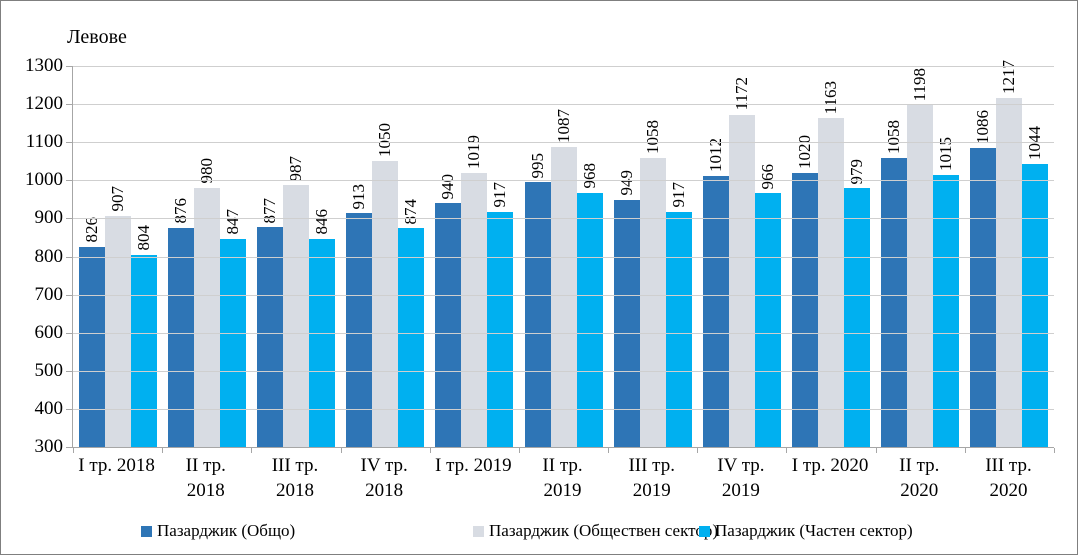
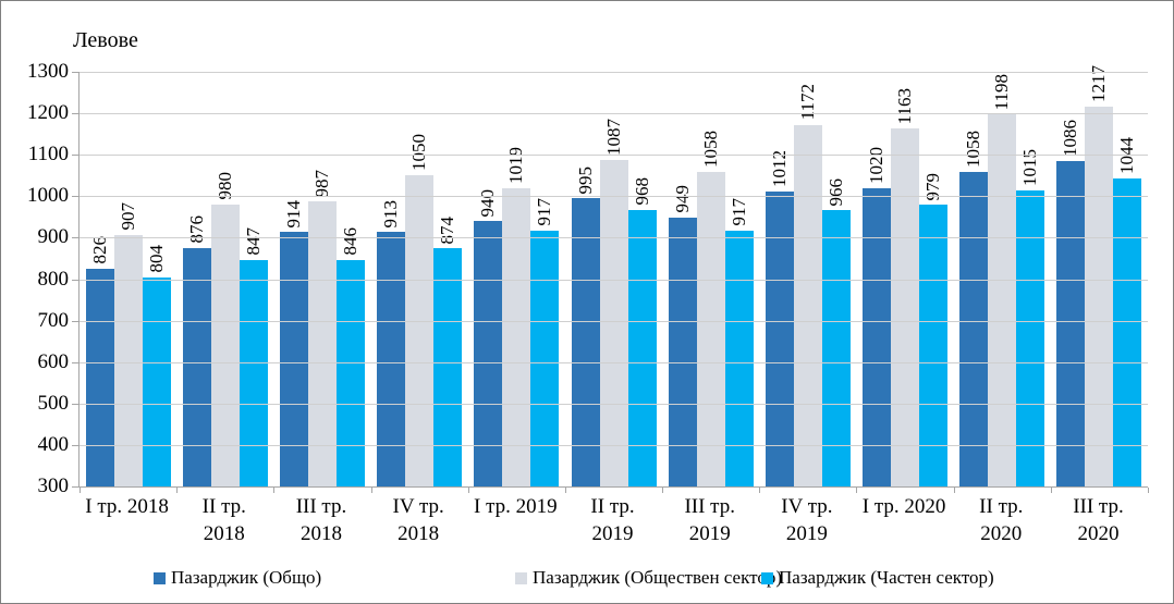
Пазарджик (Общо)/III тр. 2018: 877 -> 914
